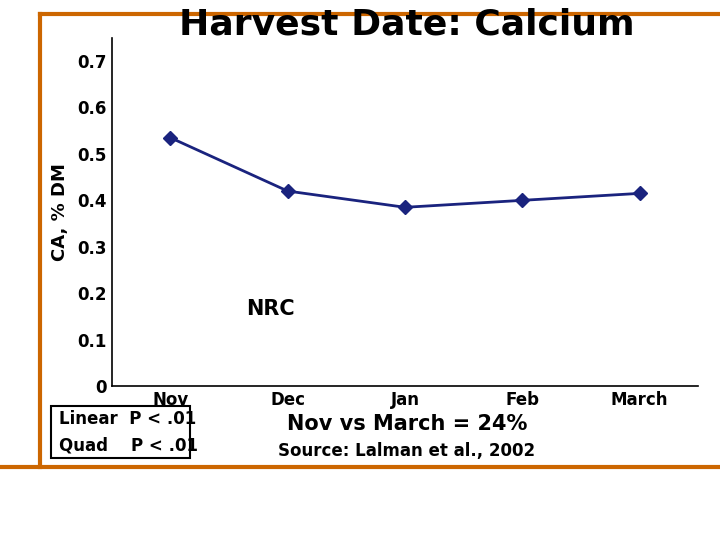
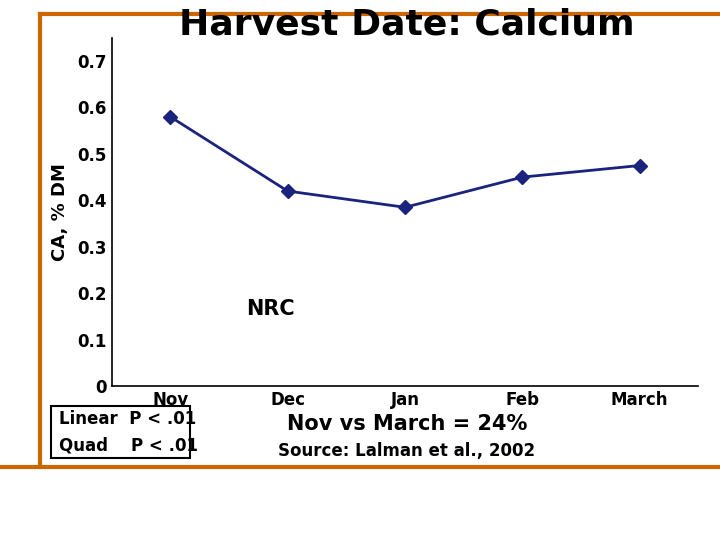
Nov: 0.535 -> 0.580
Feb: 0.400 -> 0.450
March: 0.415 -> 0.475
